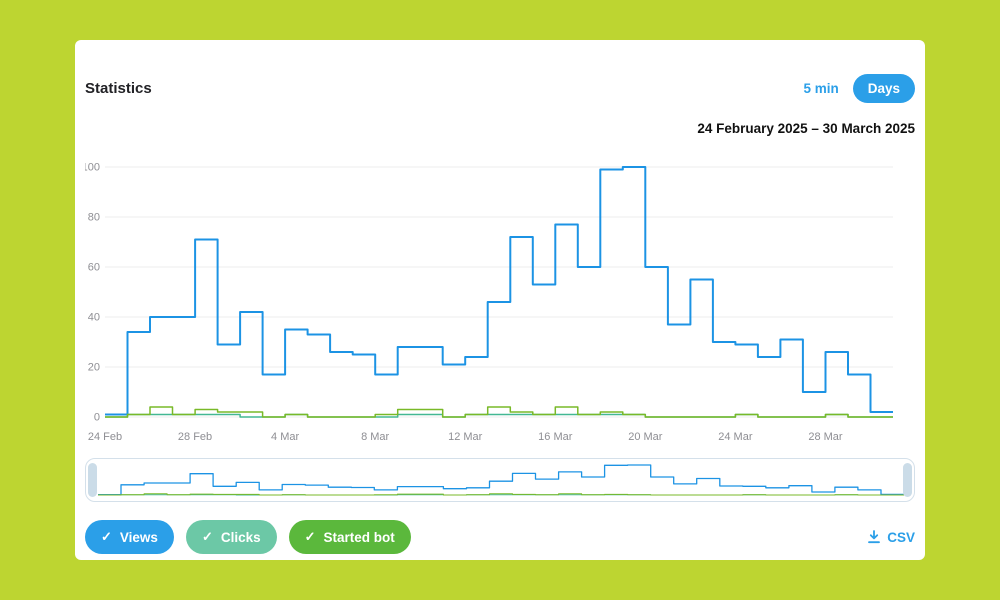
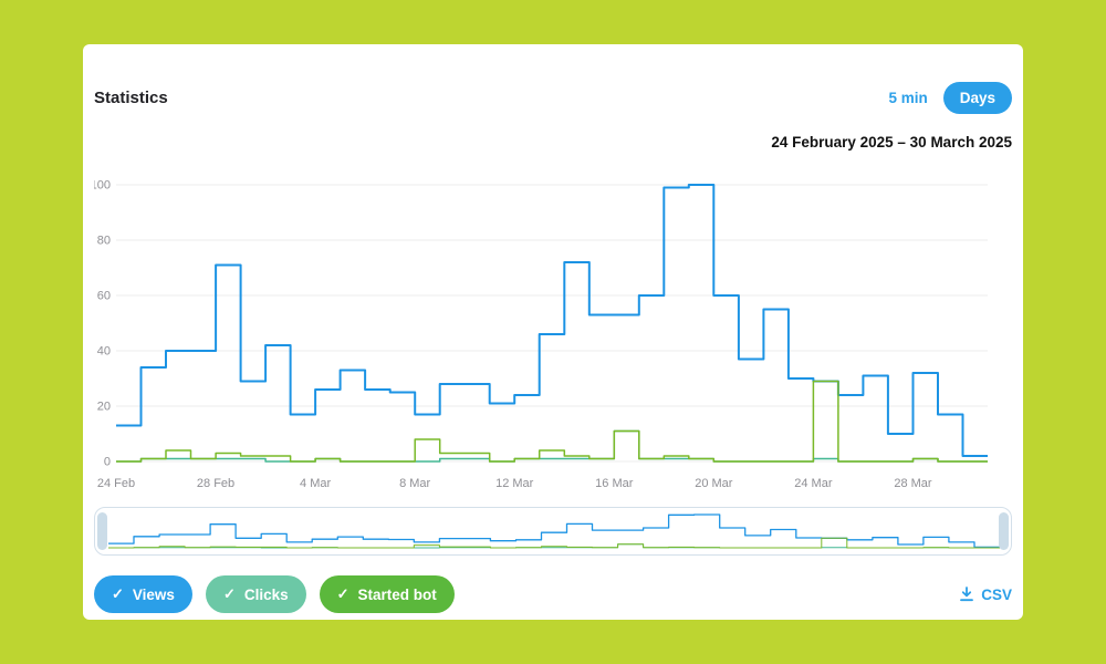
Views/24 Feb: 1 -> 13
Views/4 Mar: 35 -> 26
Started bot/8 Mar: 1 -> 8
Views/16 Mar: 77 -> 53
Clicks/16 Mar: 1 -> 11
Started bot/16 Mar: 4 -> 11
Started bot/24 Mar: 1 -> 29
Views/28 Mar: 26 -> 32
